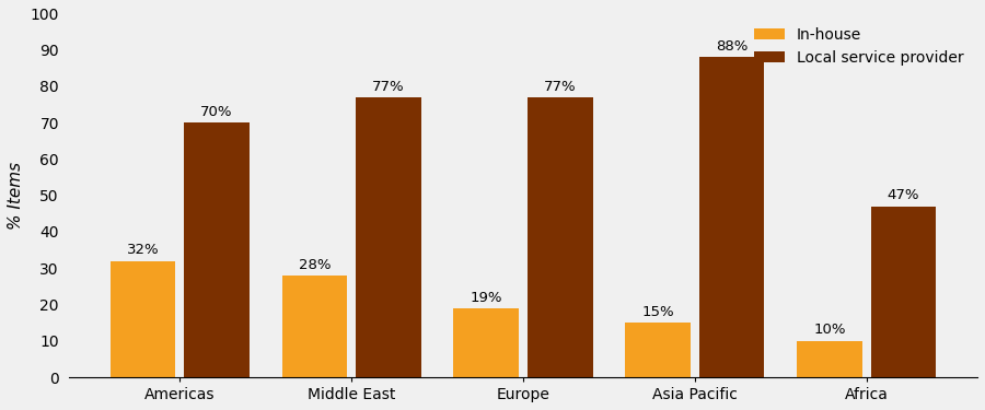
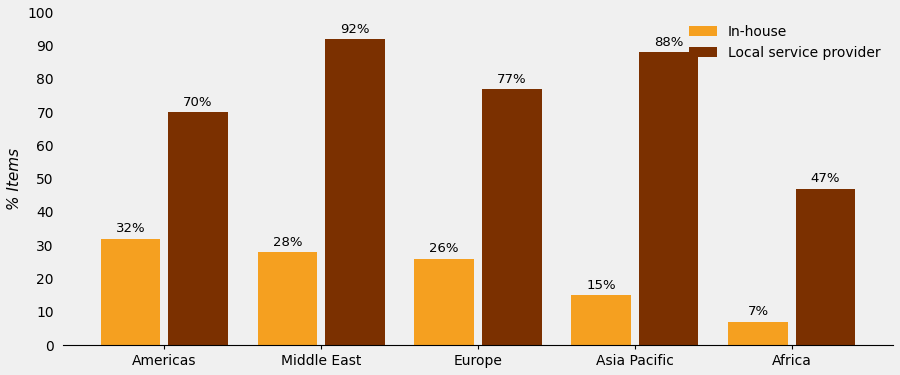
Local service provider/Middle East: 77% -> 92%
In-house/Europe: 19% -> 26%
In-house/Africa: 10% -> 7%
